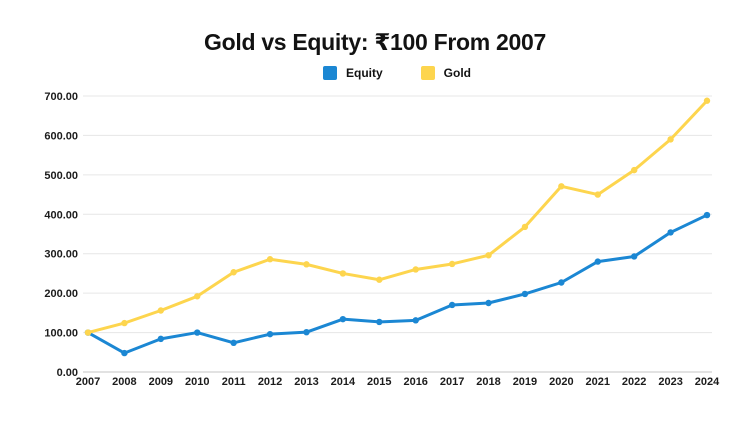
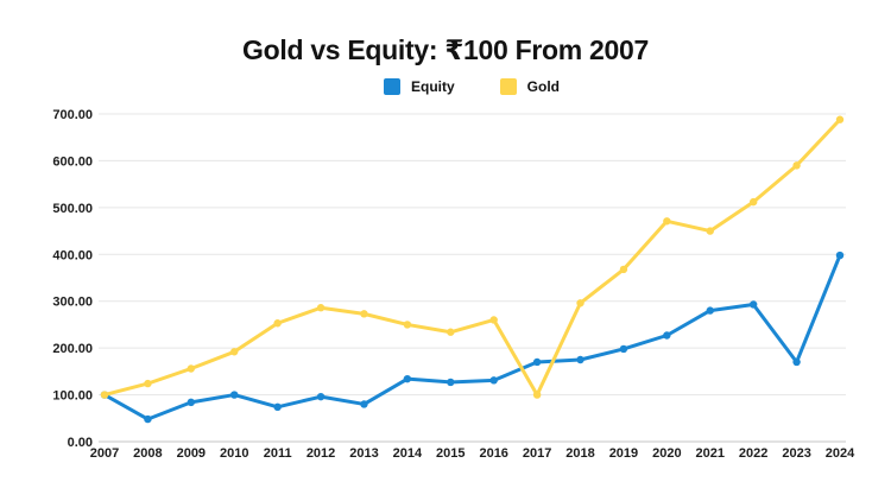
Equity/2013: 100 -> 80
Gold/2017: 270 -> 100
Equity/2023: 350 -> 170
